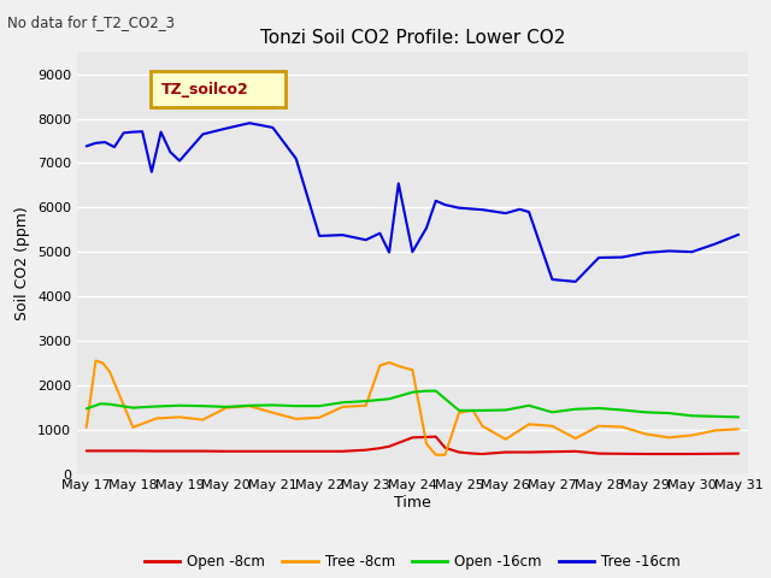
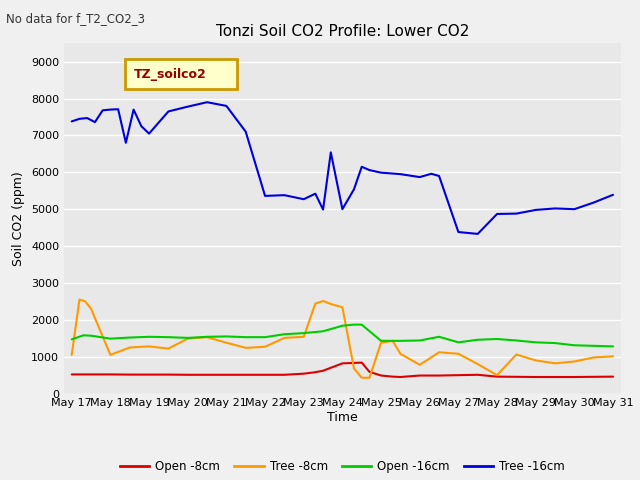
Tree -8cm/May 28: 1080 -> 500
